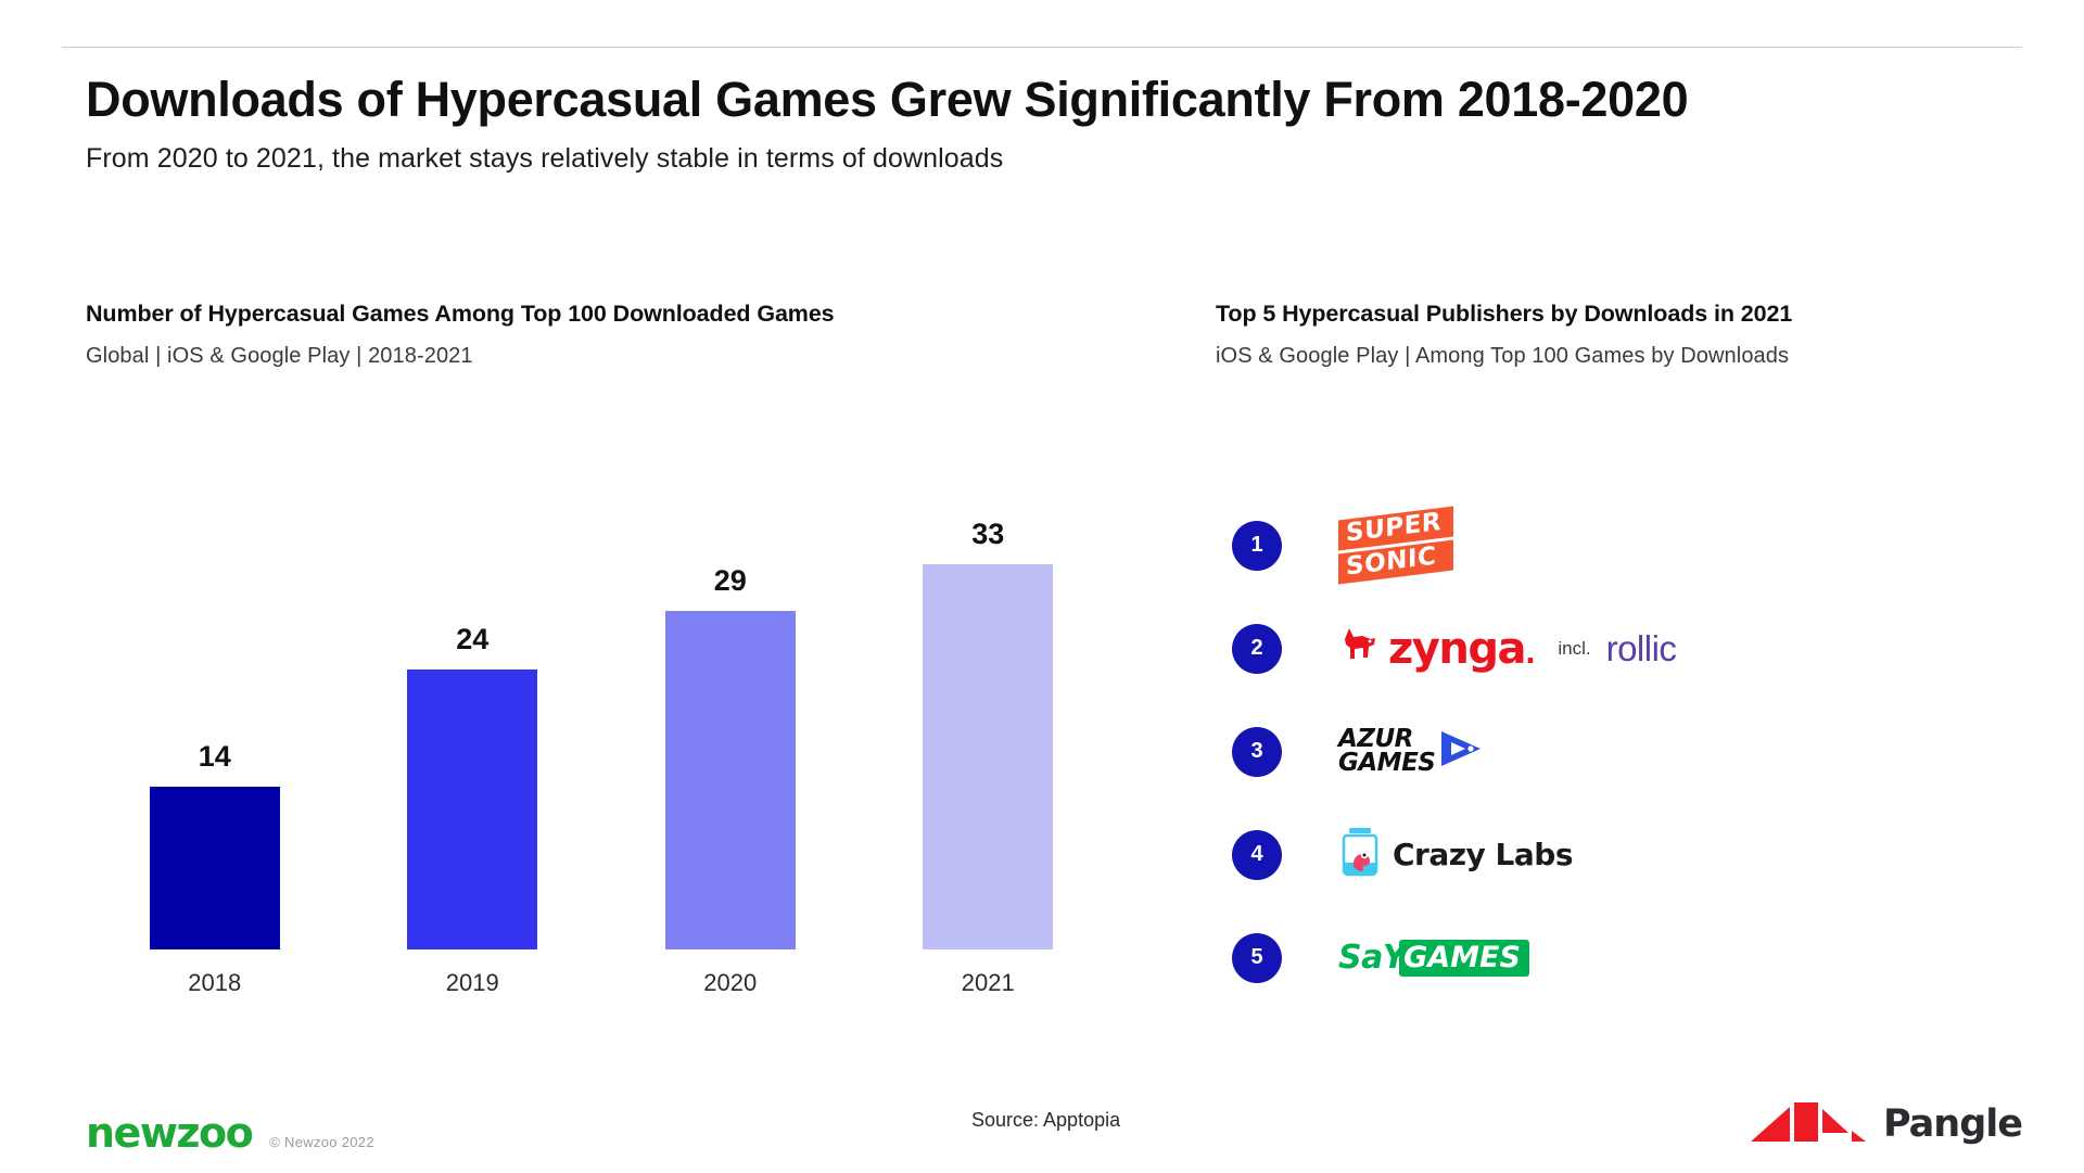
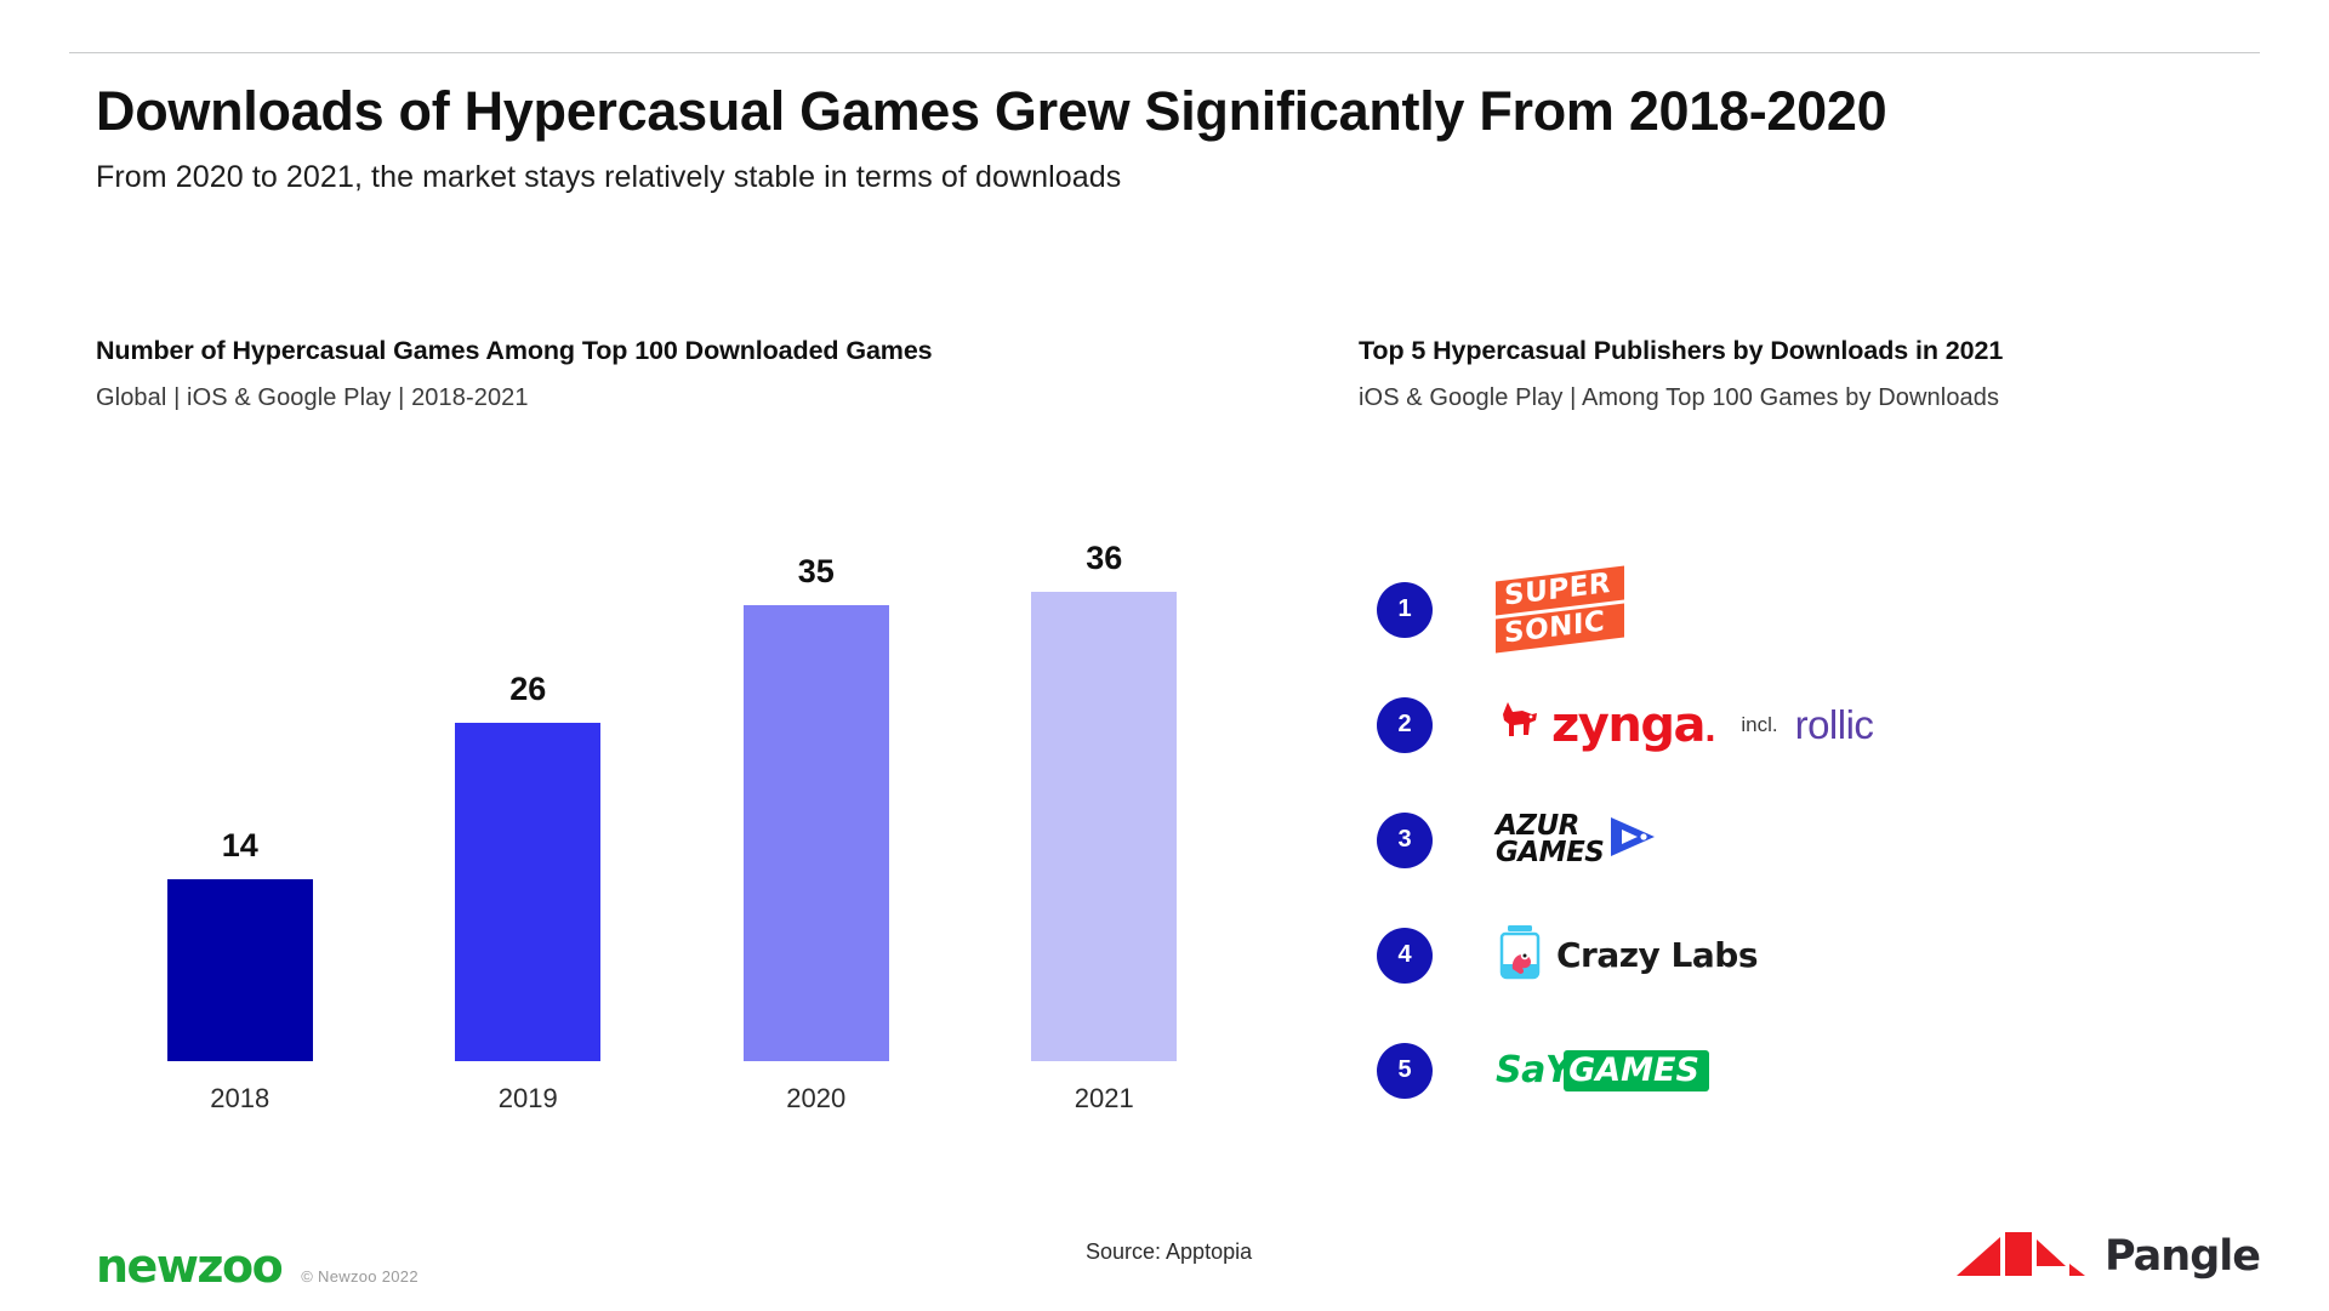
2019: 24 -> 26
2020: 29 -> 35
2021: 33 -> 36
